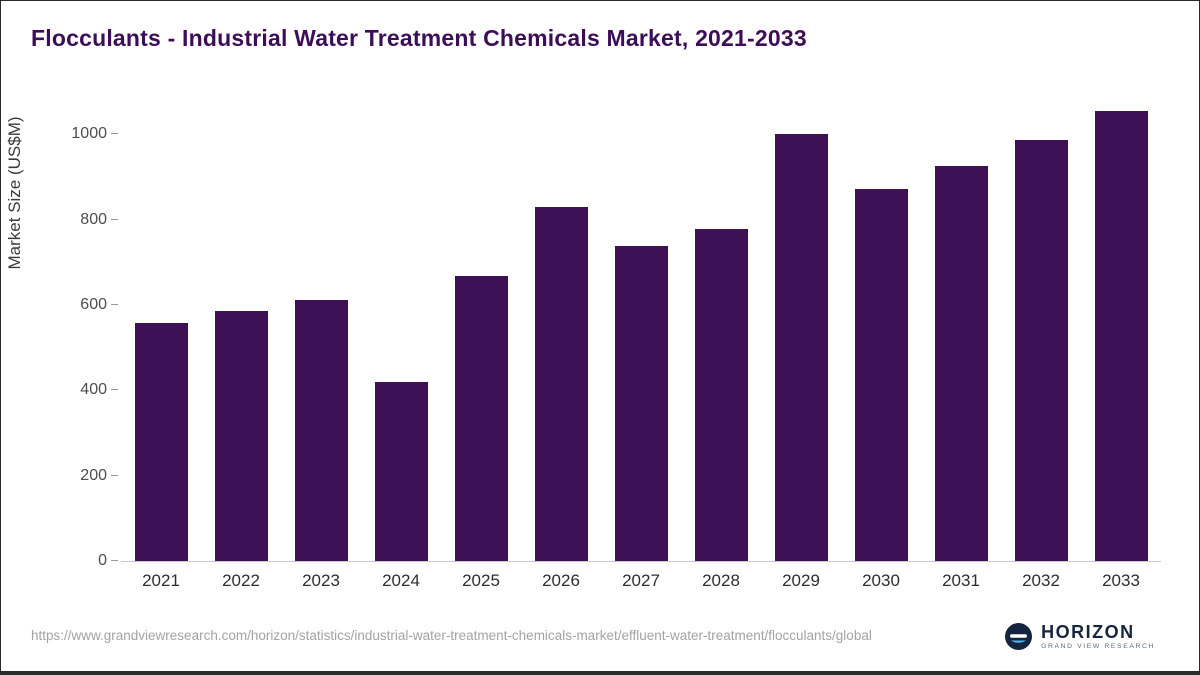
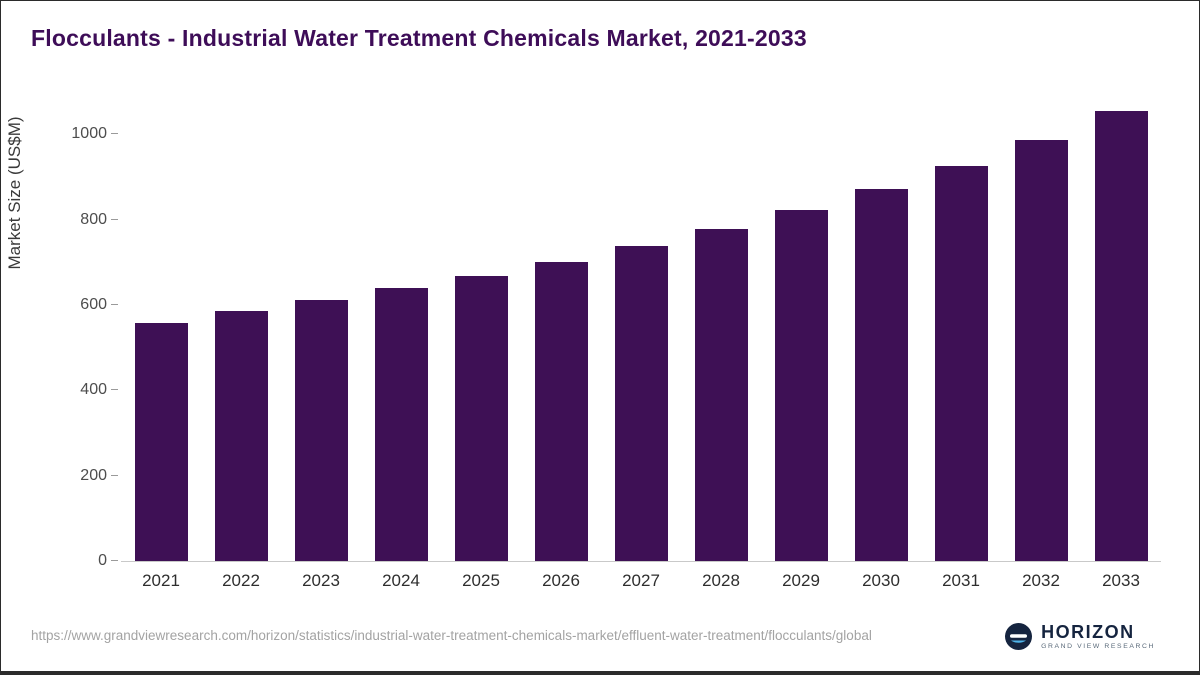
2024: 420 -> 640
2026: 830 -> 700
2029: 1000 -> 820
